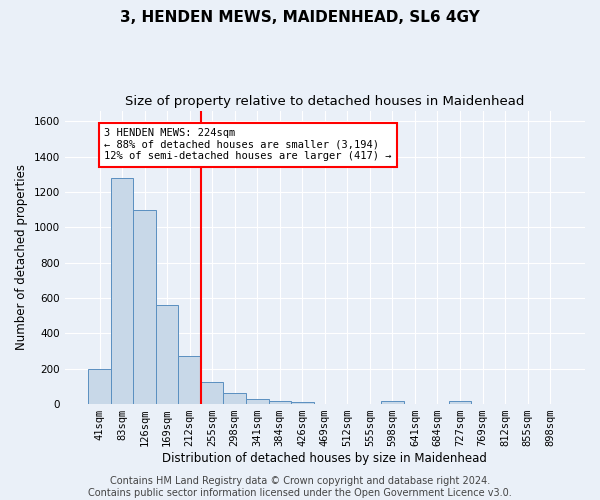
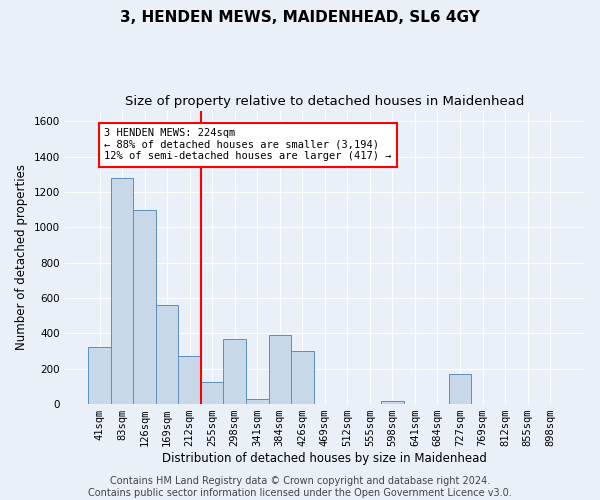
41sqm: 200 -> 320
298sqm: 60 -> 370
384sqm: 20 -> 390
426sqm: 10 -> 300
727sqm: 20 -> 170
